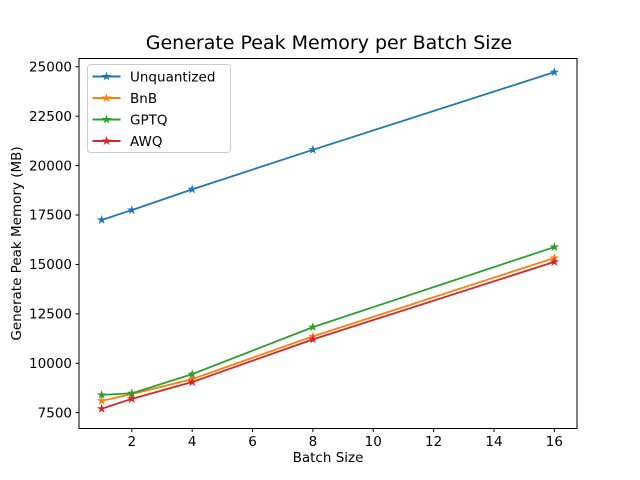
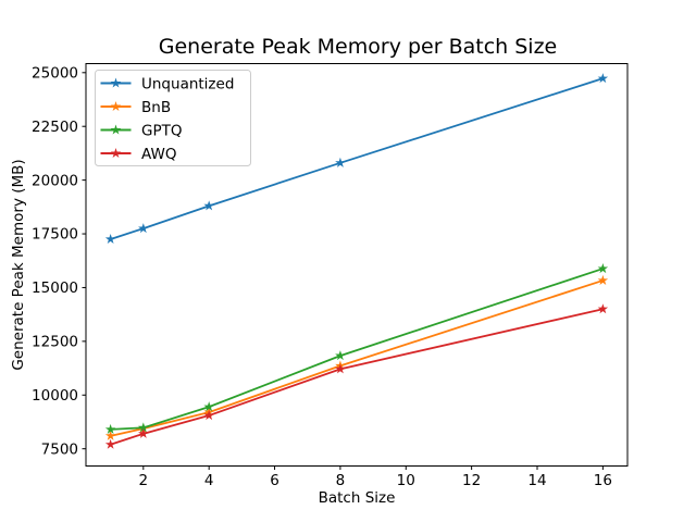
AWQ/16: 15100 -> 14000
